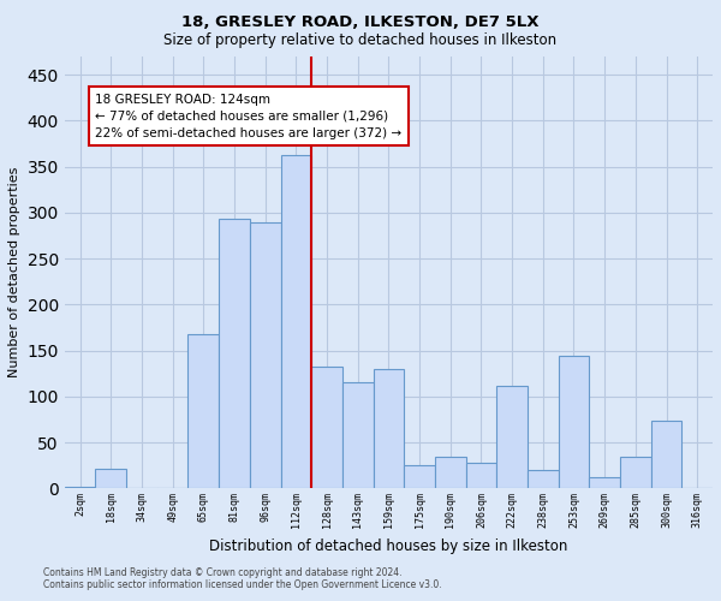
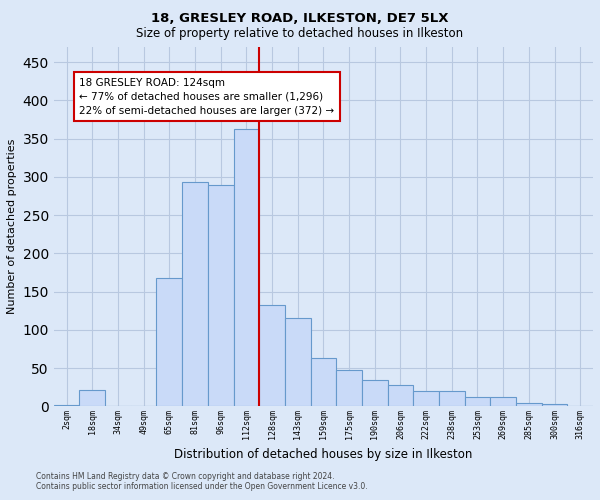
159sqm: 130 -> 63
175sqm: 26 -> 48
222sqm: 112 -> 20
253sqm: 144 -> 13
285sqm: 34 -> 5
300sqm: 74 -> 3
